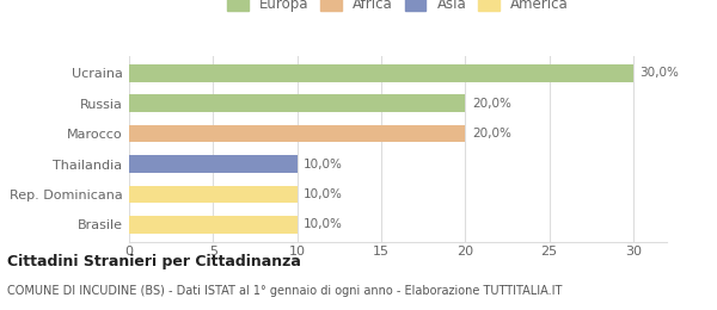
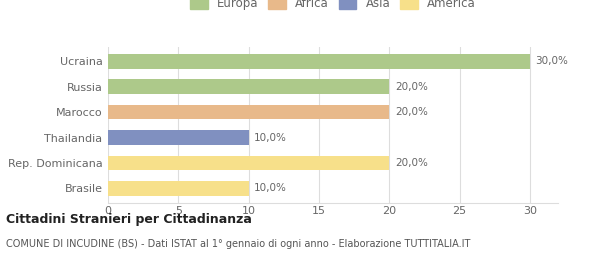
Rep. Dominicana: 10,0% -> 20,0%
